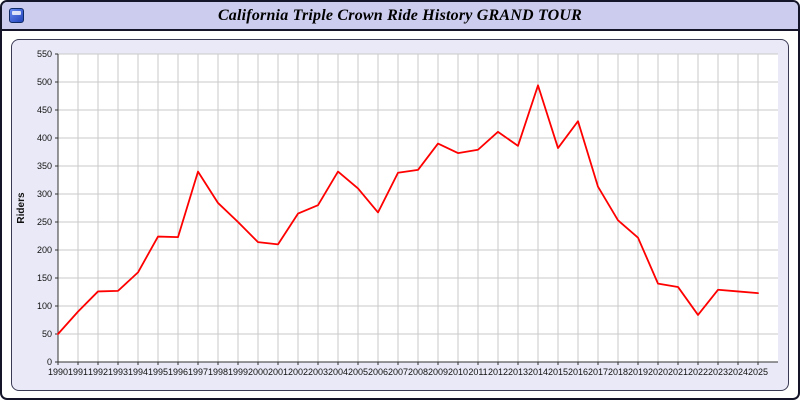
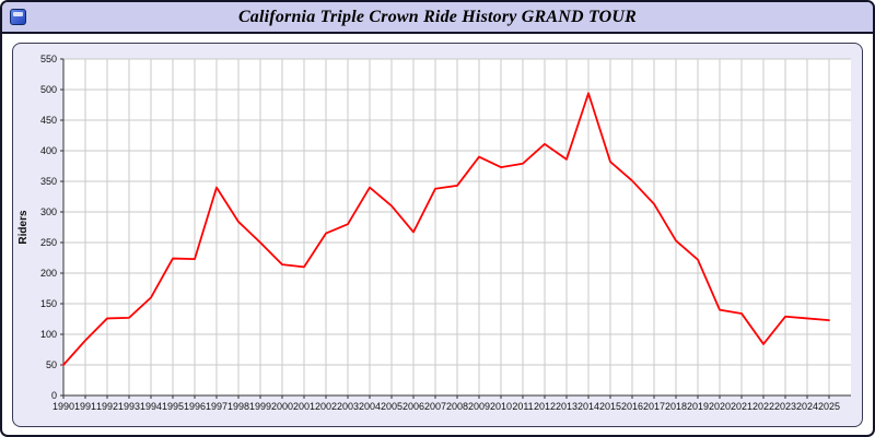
2016: 430 -> 350
